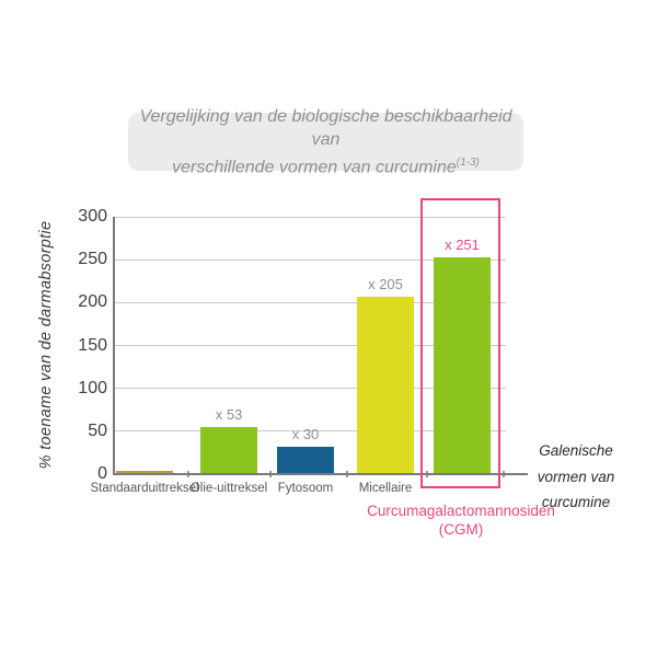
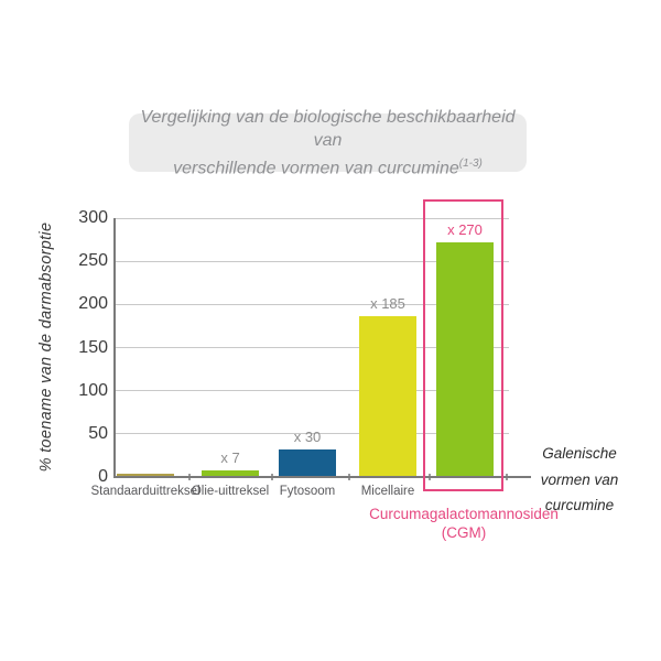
Olie-uittreksel: 53 -> 7
Micellaire: 205 -> 185
Curcumagalactomannosiden (CGM): 251 -> 270
